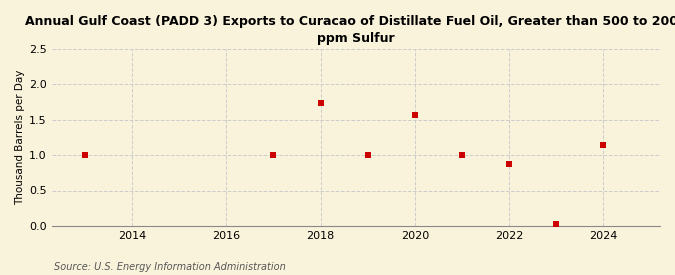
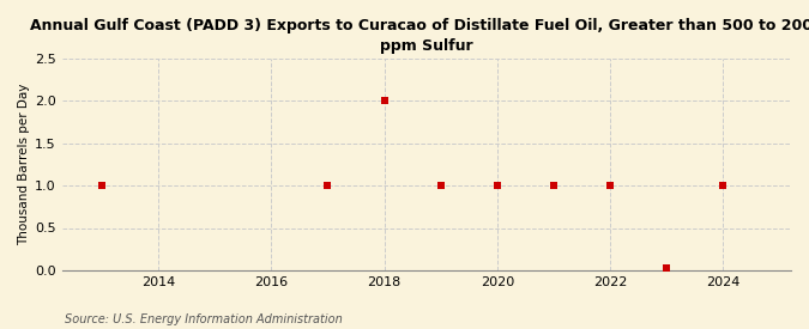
2018: 1.74 -> 2.00
2020: 1.56 -> 1.00
2022: 0.88 -> 1.00
2024: 1.14 -> 1.00
